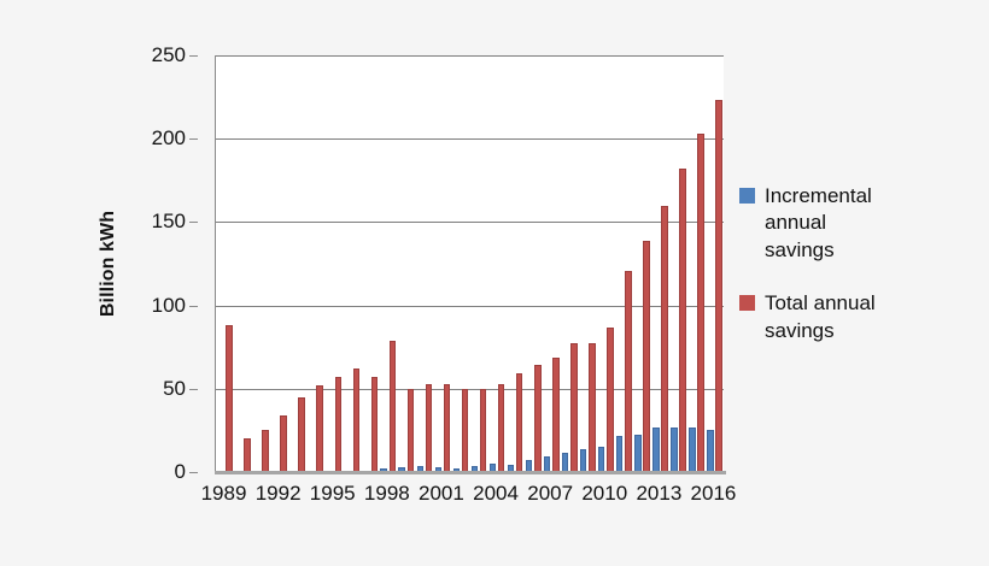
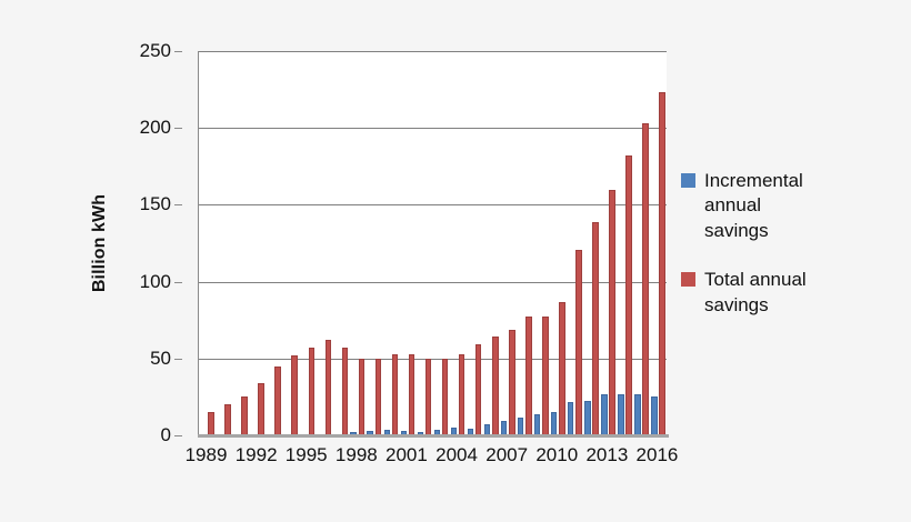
Total annual savings/1989: 88 -> 15
Total annual savings/1998: 79 -> 50
